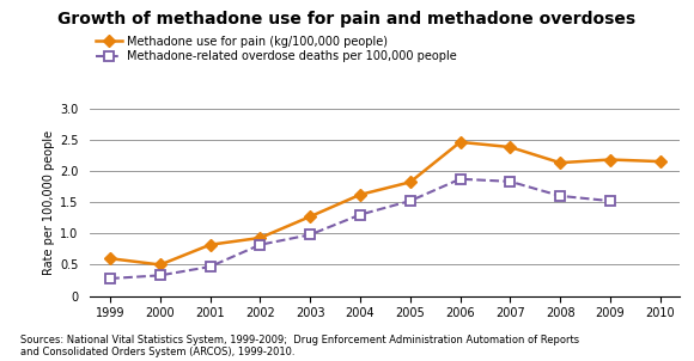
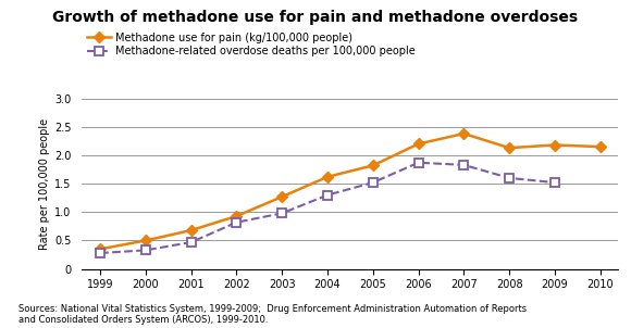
Methadone use for pain (kg/100,000 people)/1999: 0.60 -> 0.35
Methadone use for pain (kg/100,000 people)/2001: 0.82 -> 0.68
Methadone use for pain (kg/100,000 people)/2006: 2.46 -> 2.20
